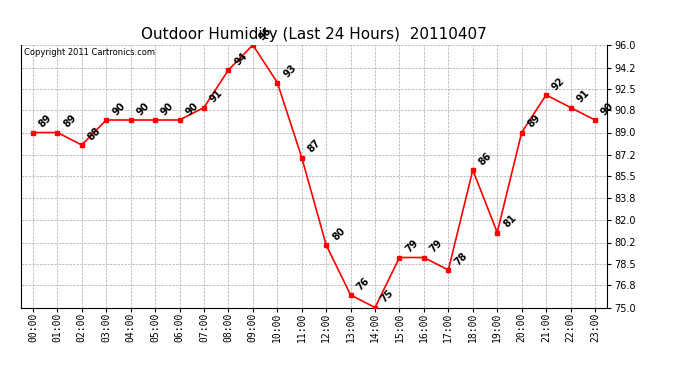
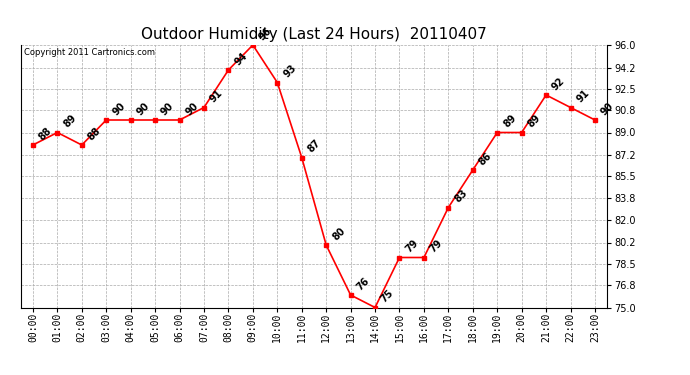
00:00: 89 -> 88
17:00: 78 -> 83
19:00: 81 -> 89
